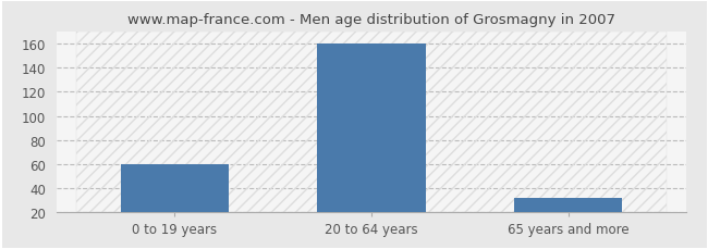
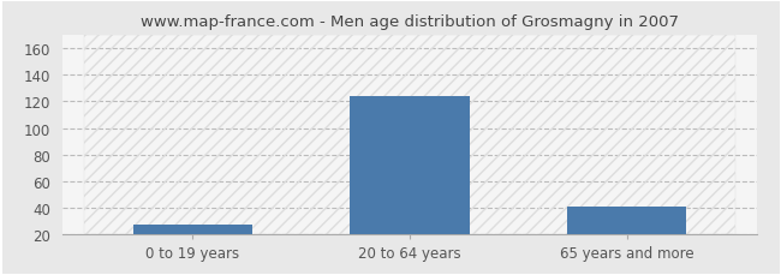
0 to 19 years: 60 -> 28
20 to 64 years: 160 -> 124
65 years and more: 32 -> 41
